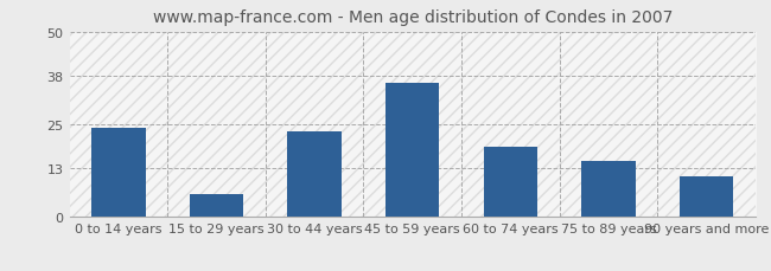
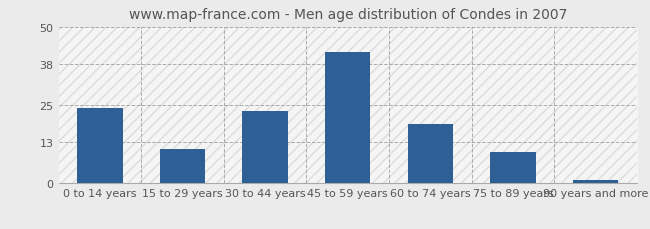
15 to 29 years: 6 -> 11
45 to 59 years: 36 -> 42
75 to 89 years: 15 -> 10
90 years and more: 11 -> 1
